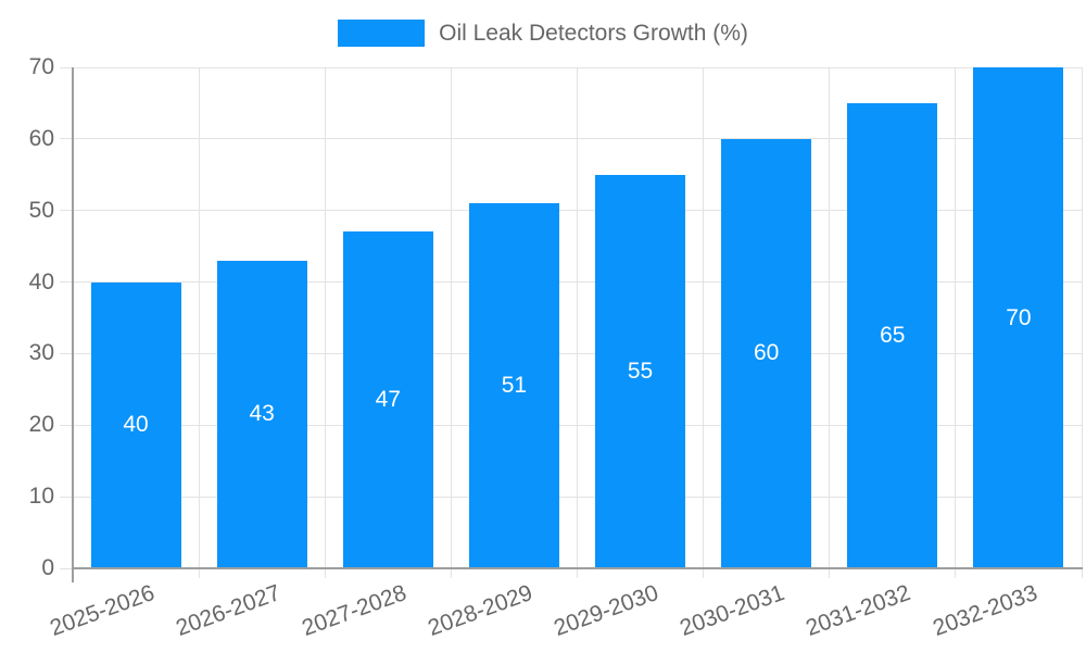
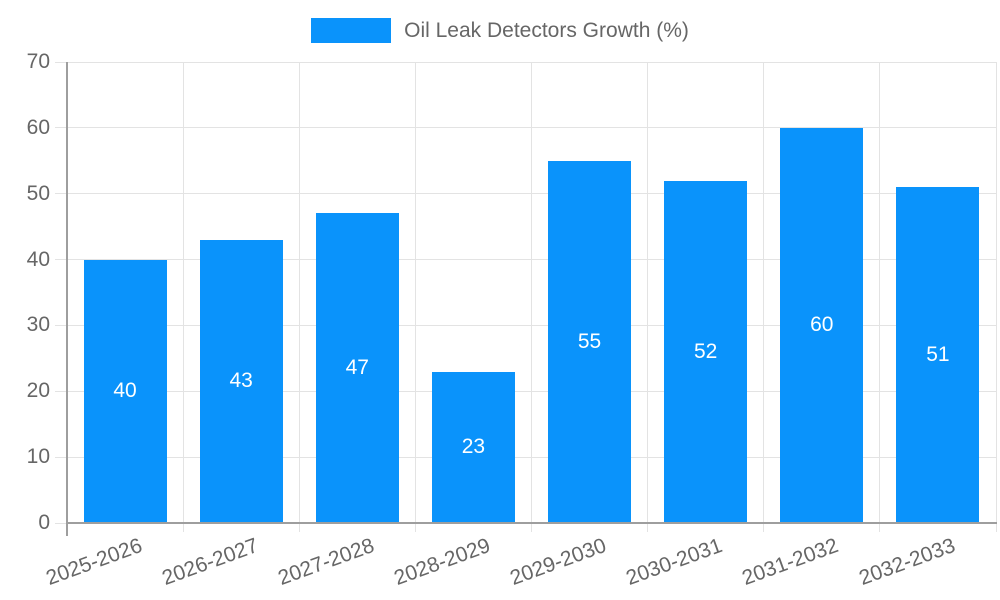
2028-2029: 51 -> 23
2030-2031: 60 -> 52
2031-2032: 65 -> 60
2032-2033: 70 -> 51
